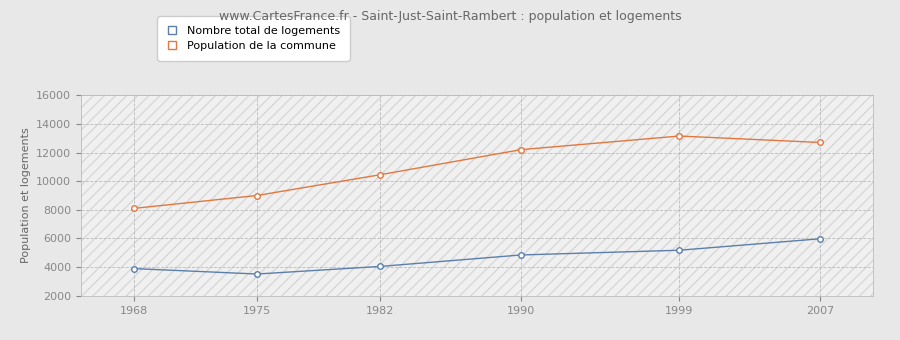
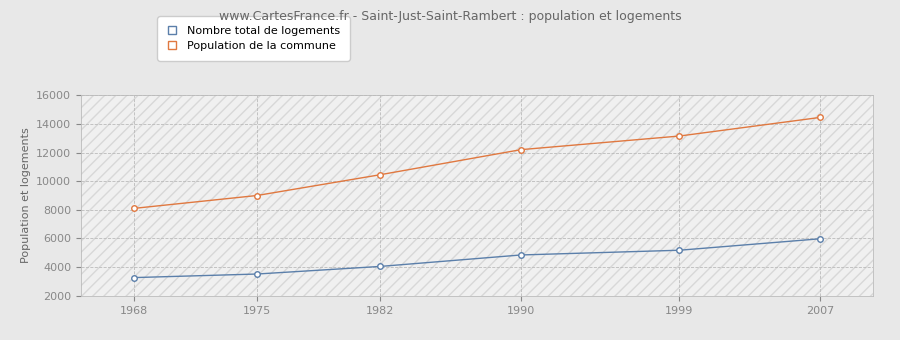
Nombre total de logements/1968: 3900 -> 3300
Population de la commune/2007: 12700 -> 14400
